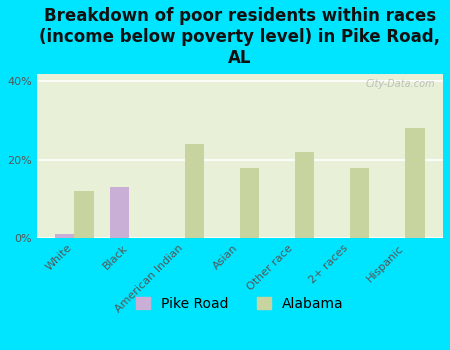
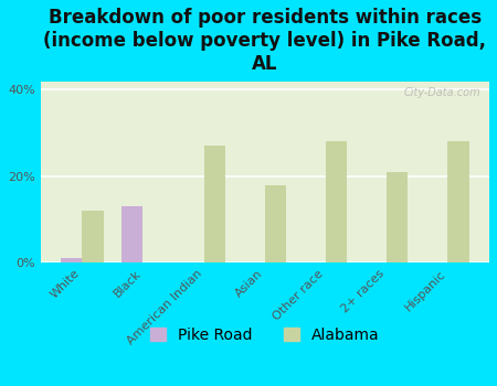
Alabama/American Indian: 24% -> 27%
Alabama/Other race: 22% -> 28%
Alabama/2+ races: 18% -> 21%
